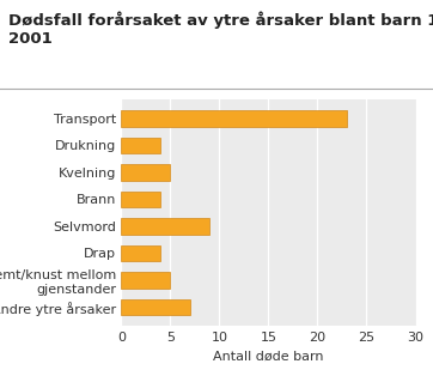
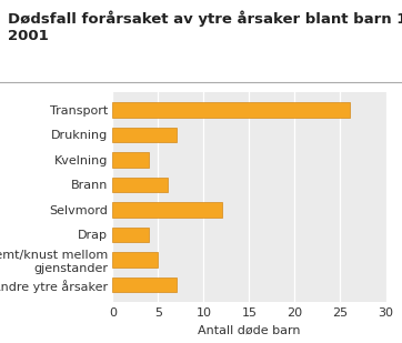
Transport: 23 -> 26
Drukning: 4 -> 7
Kvelning: 5 -> 4
Brann: 4 -> 6
Selvmord: 9 -> 12
